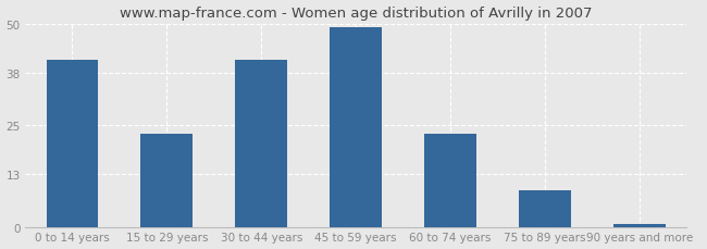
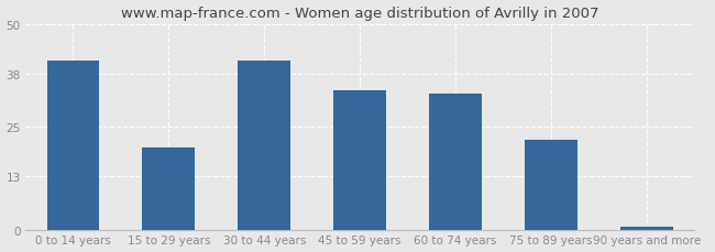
15 to 29 years: 23 -> 20
45 to 59 years: 49 -> 34
60 to 74 years: 23 -> 33
75 to 89 years: 9 -> 22
